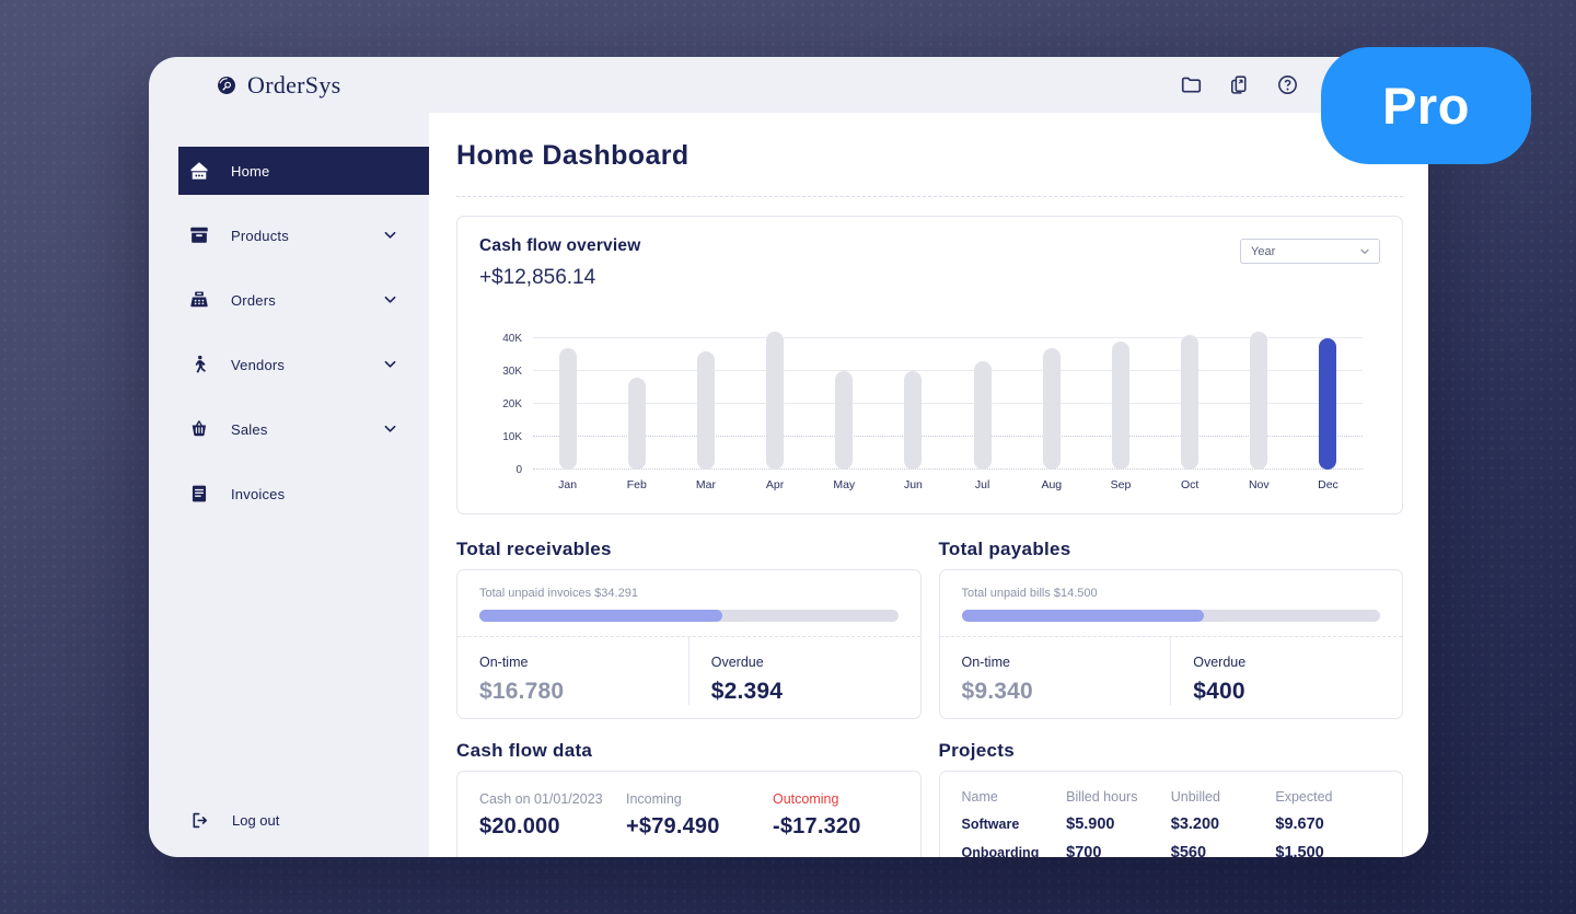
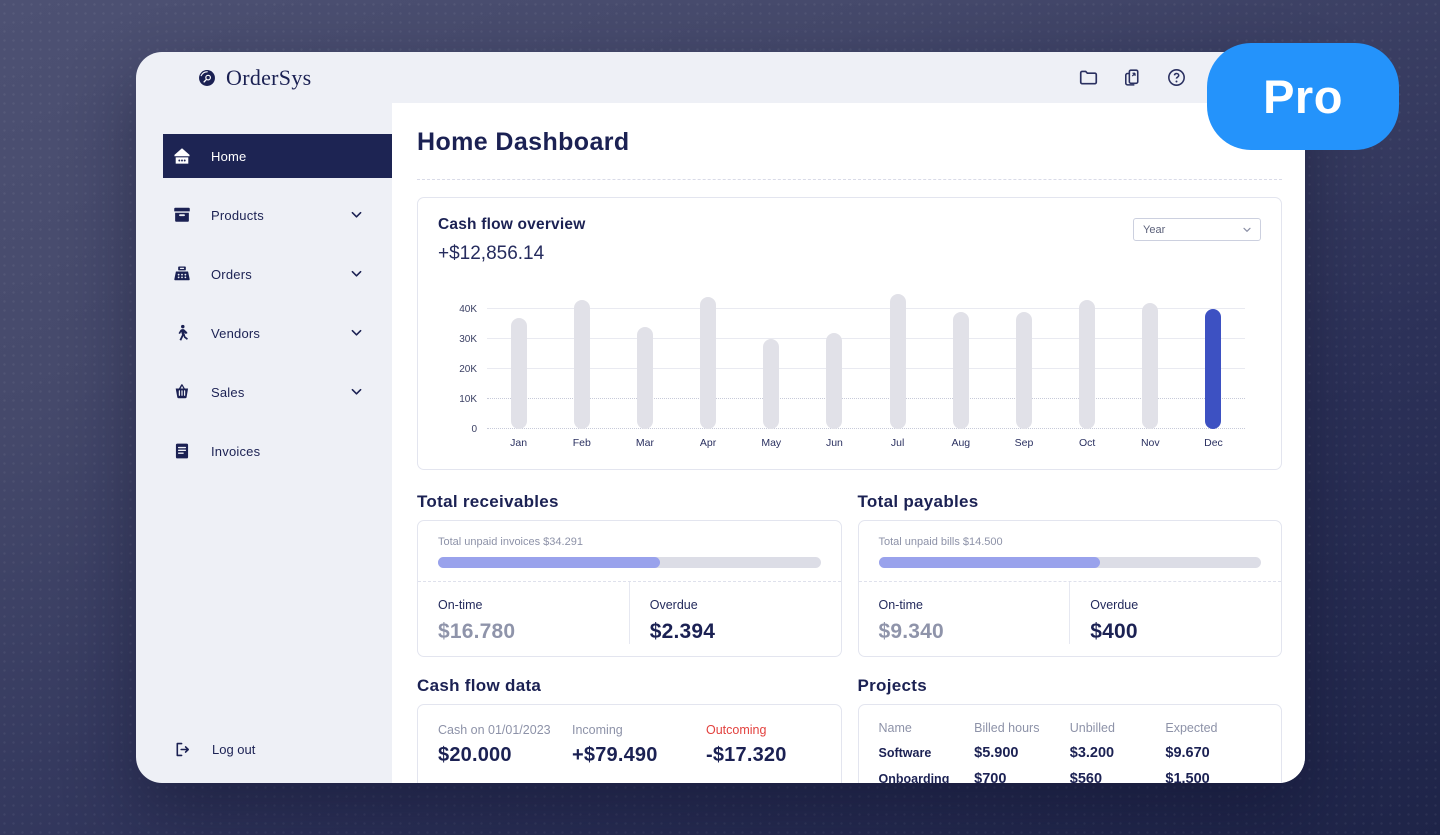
Feb: 28K -> 43K
Mar: 36K -> 34K
Apr: 42K -> 44K
Jun: 30K -> 32K
Jul: 33K -> 45K
Aug: 37K -> 39K
Oct: 41K -> 43K
